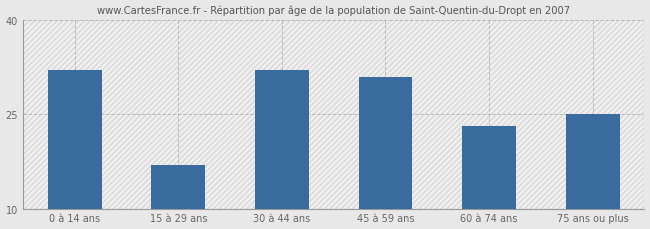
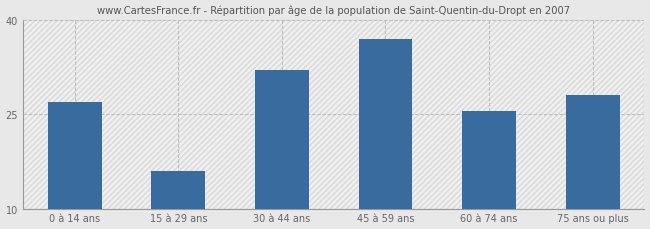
0 à 14 ans: 32.0 -> 27.0
15 à 29 ans: 17.0 -> 16.0
45 à 59 ans: 31.0 -> 37.0
60 à 74 ans: 23.2 -> 25.5
75 ans ou plus: 25.0 -> 28.0
